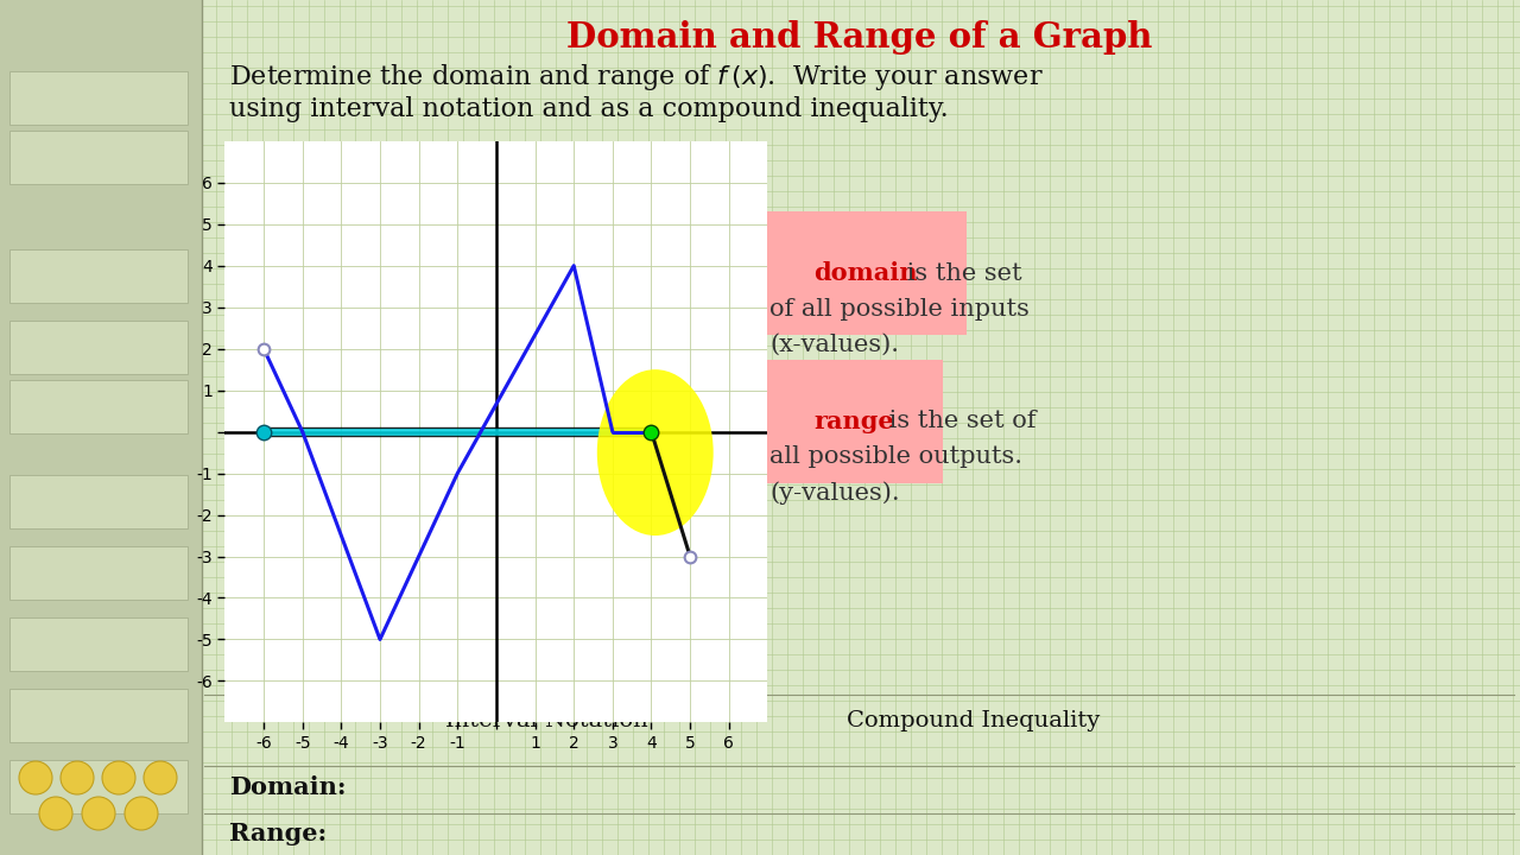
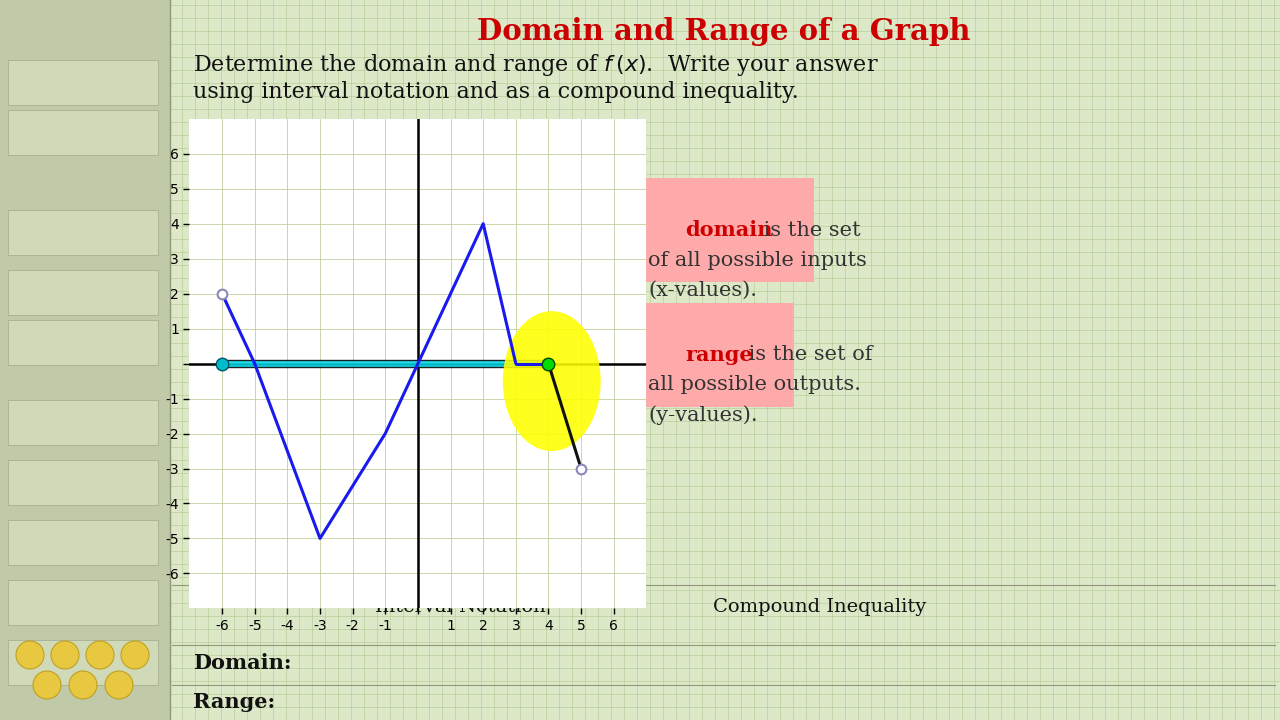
-1: -1 -> -2
